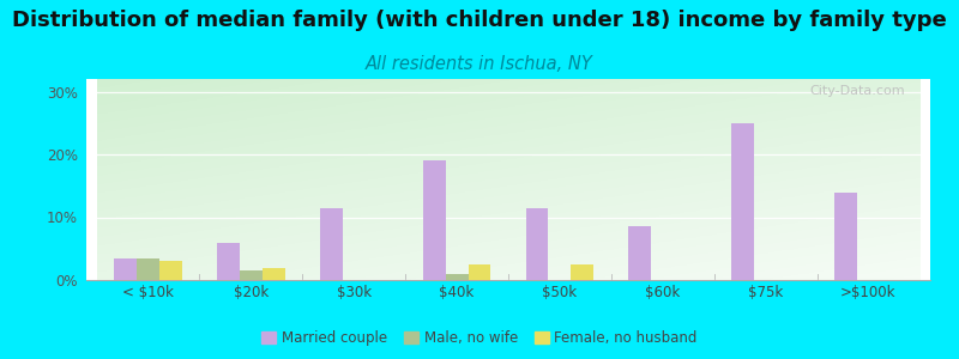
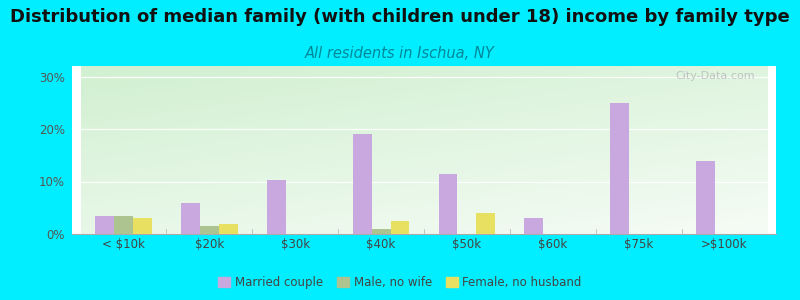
Married couple/$30k: 11.5% -> 10.2%
Female, no husband/$50k: 2.5% -> 4.0%
Married couple/$60k: 8.5% -> 3.0%
